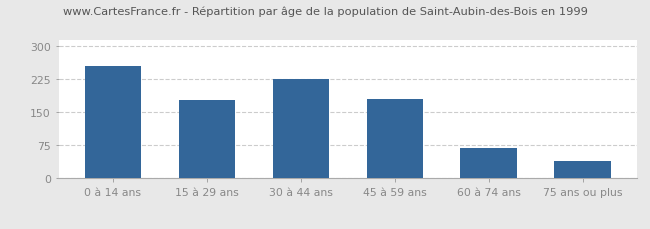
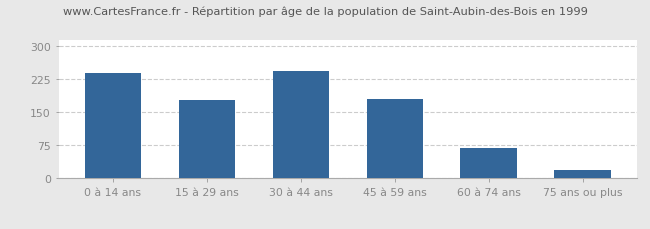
0 à 14 ans: 255 -> 238
30 à 44 ans: 225 -> 243
75 ans ou plus: 40 -> 18
